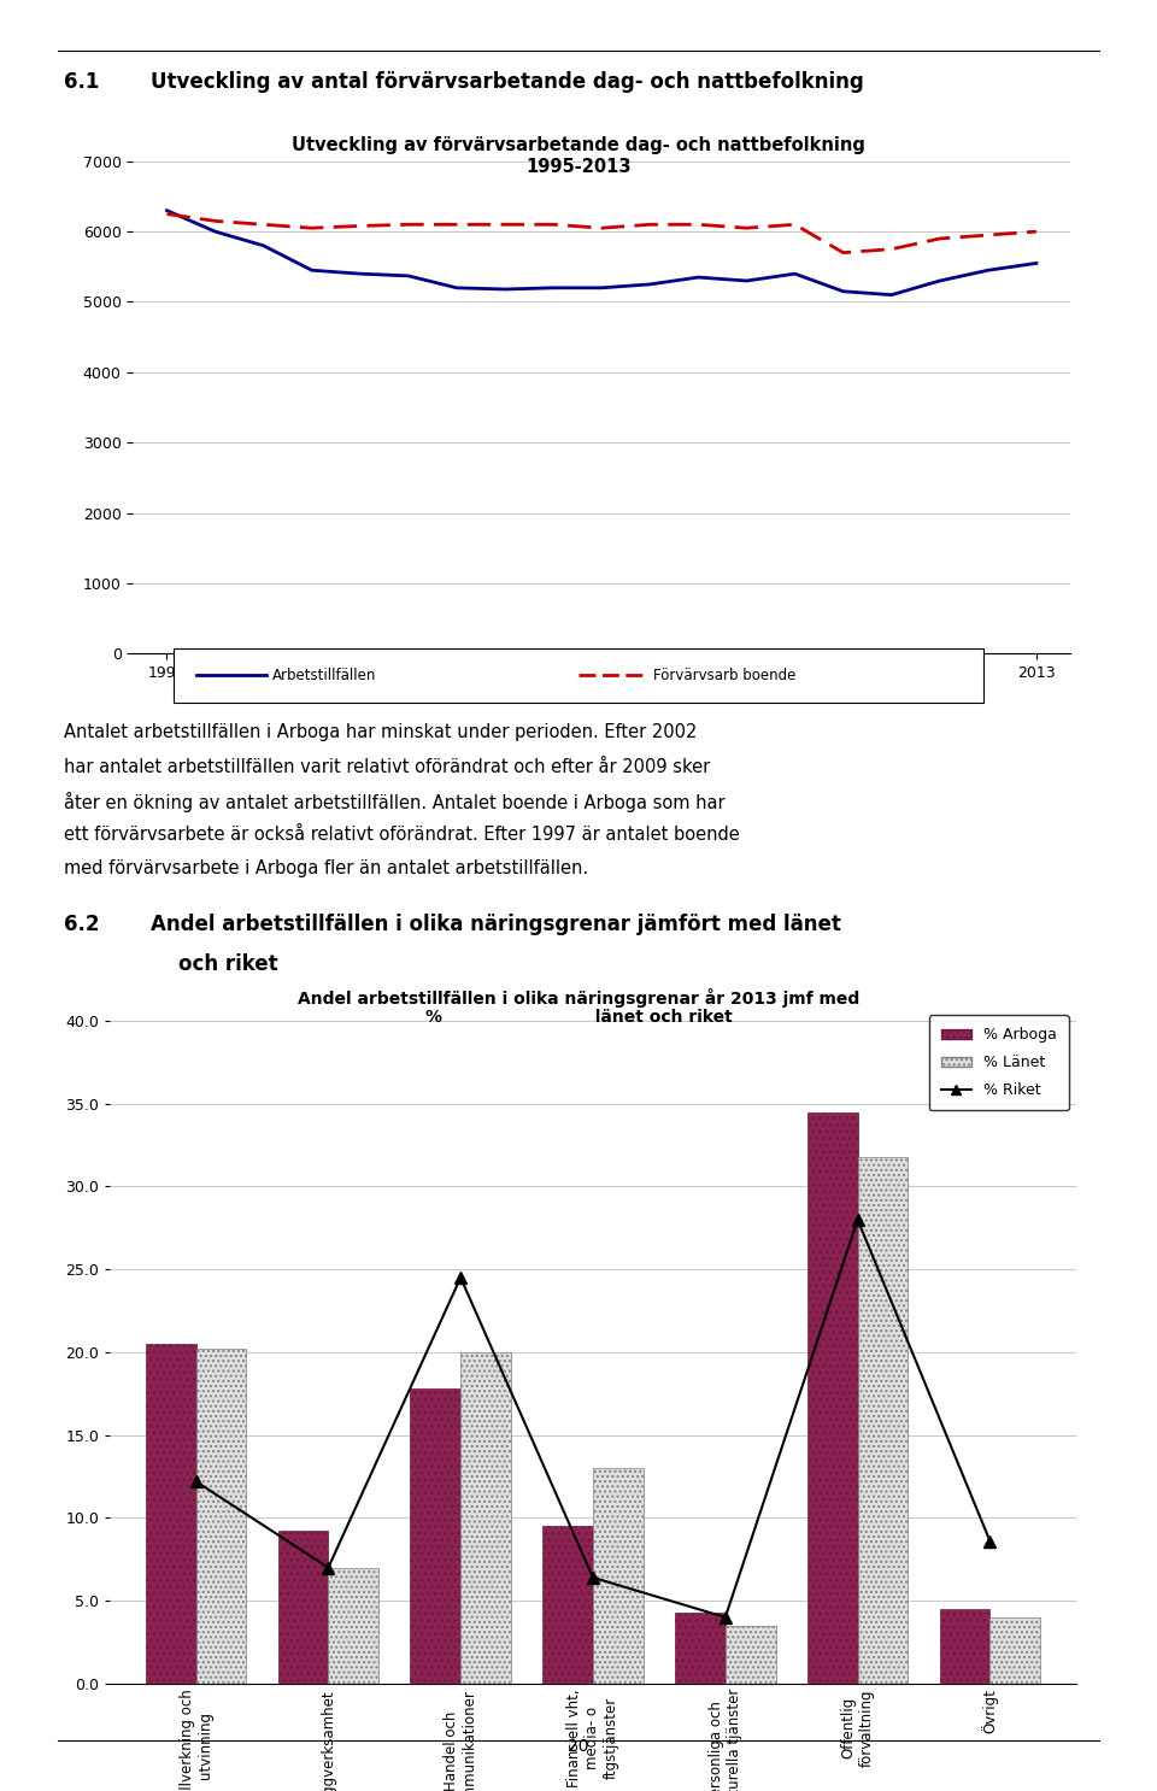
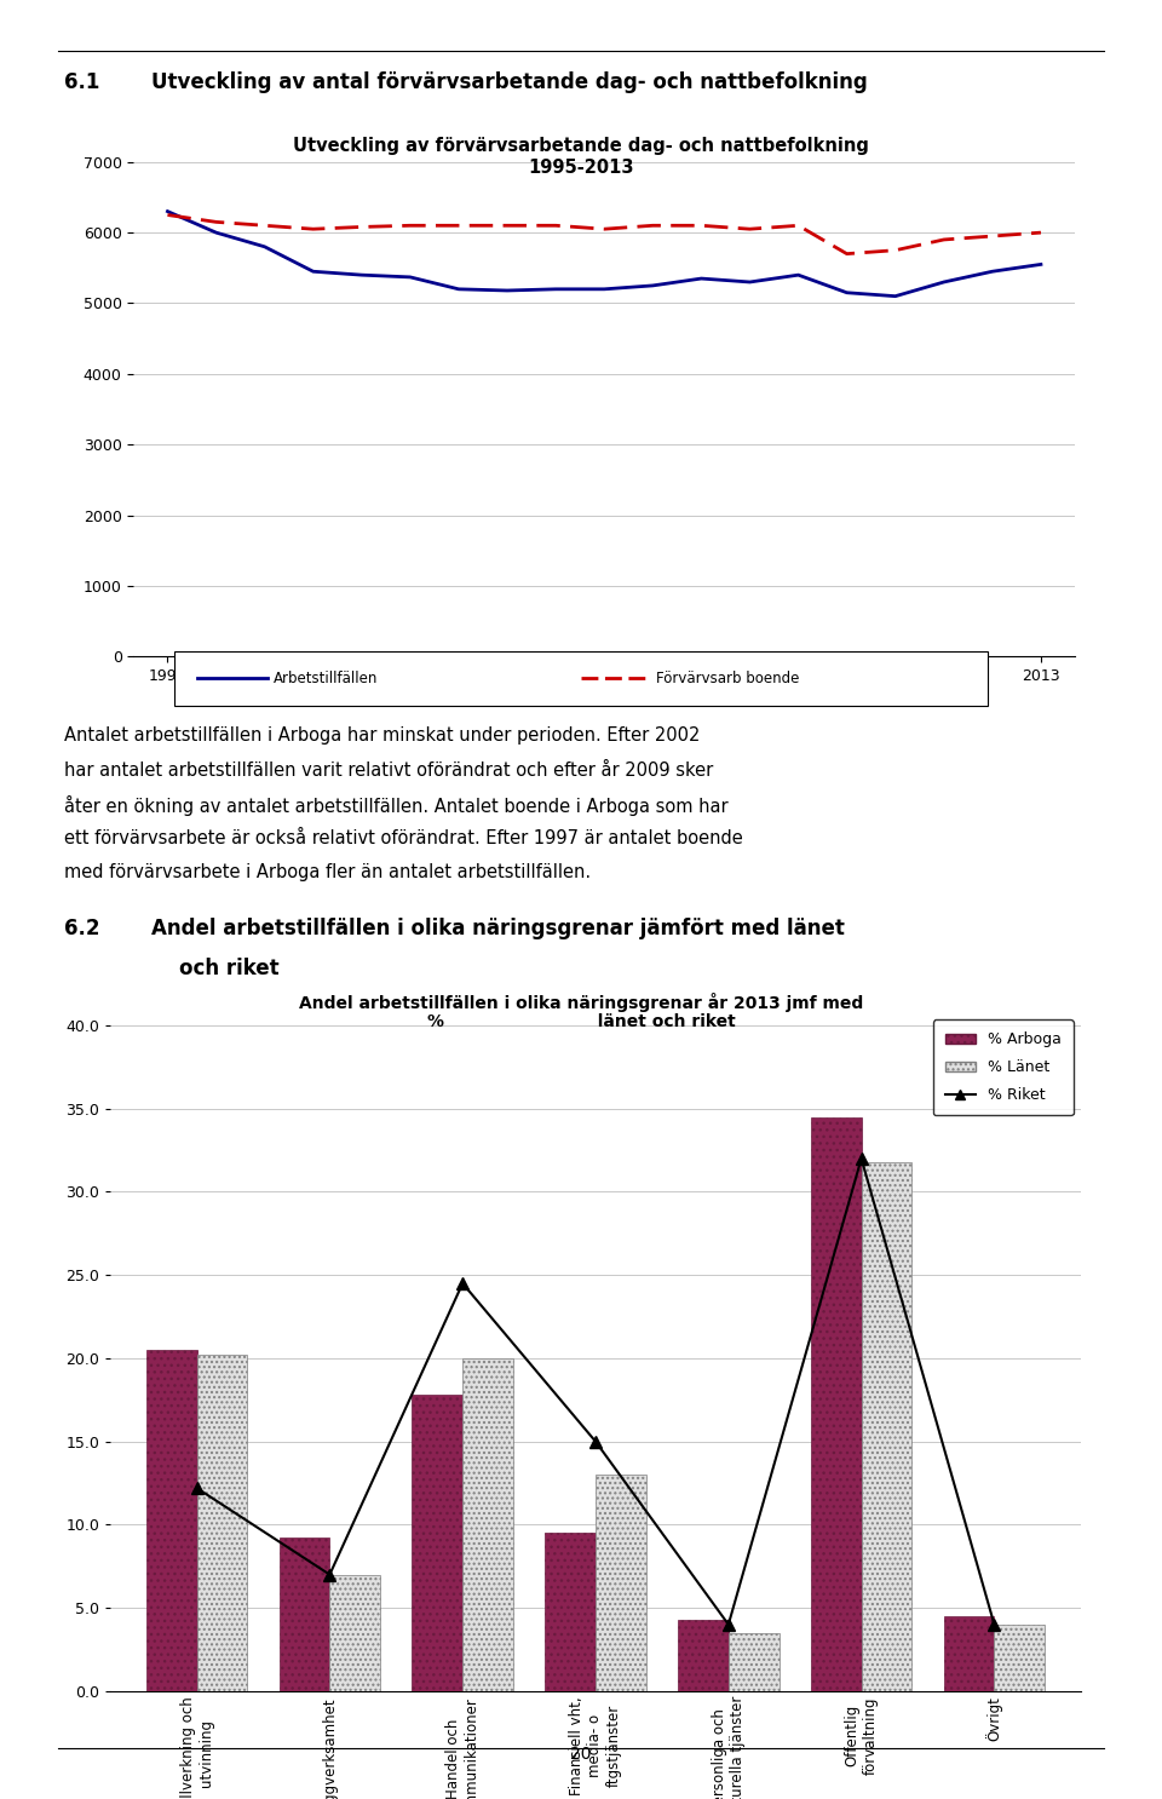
% Riket/Finansiell vht, media- o ftgstjänster: 6.4 -> 15.0
% Riket/Offentlig förvaltning: 28.0 -> 32.0
% Riket/Övrigt: 8.6 -> 4.0
